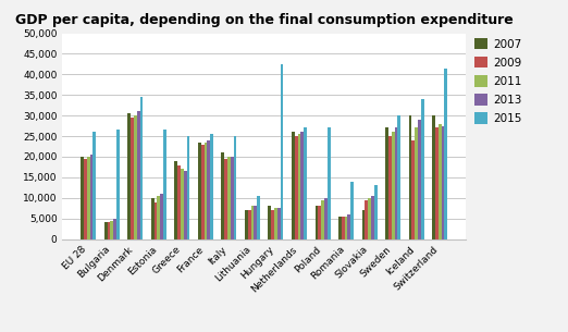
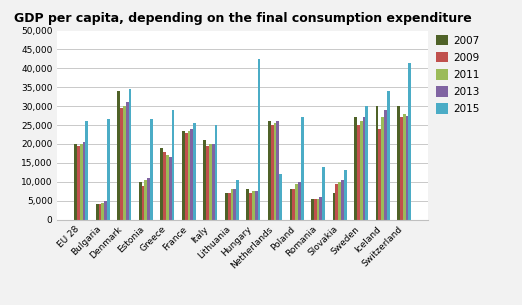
2007/Denmark: 30,500 -> 34,000
2015/Greece: 25,000 -> 29,000
2015/Netherlands: 27,000 -> 12,000
